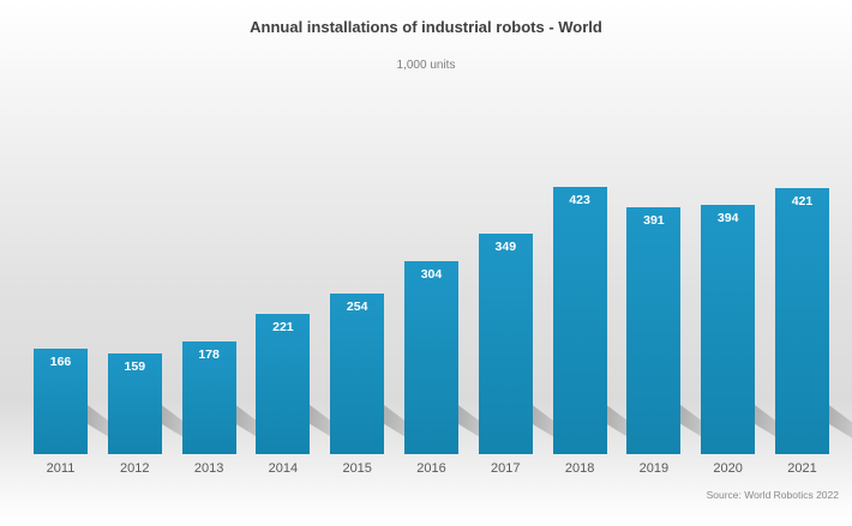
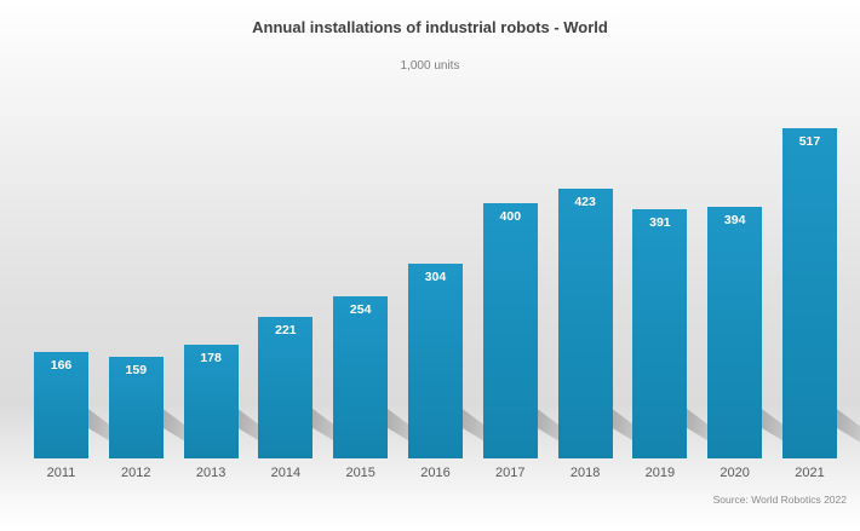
2017: 349 -> 400
2021: 421 -> 517
